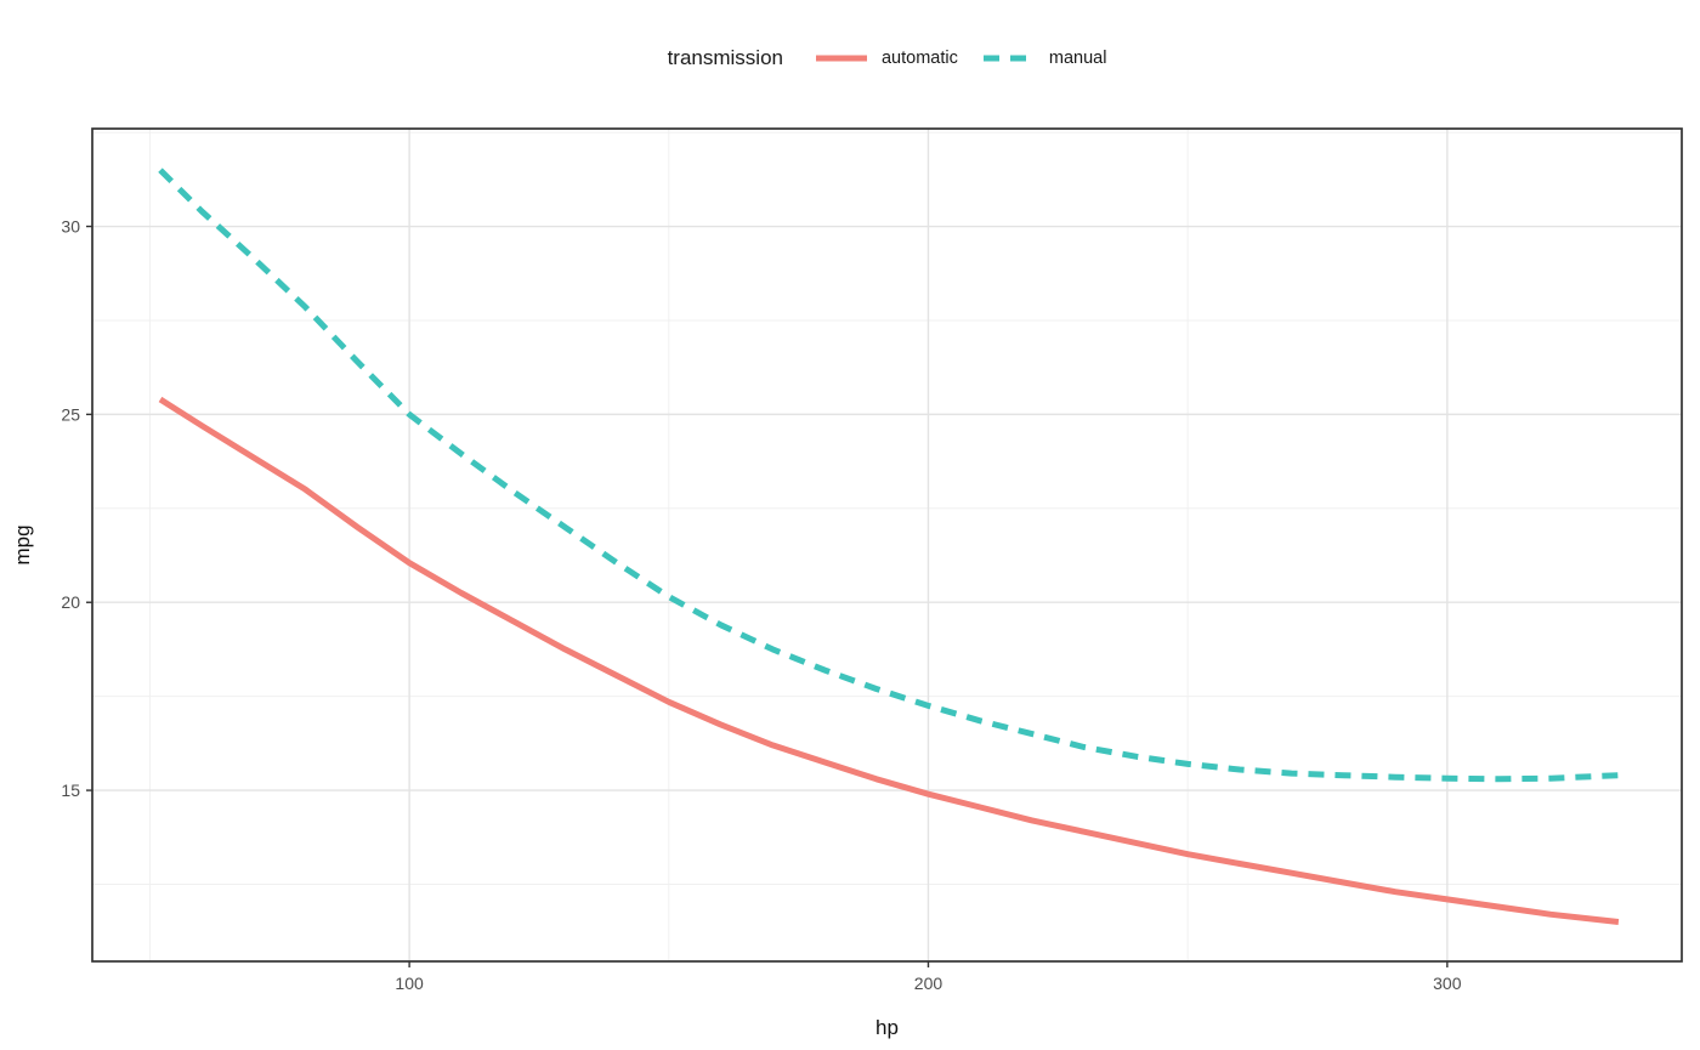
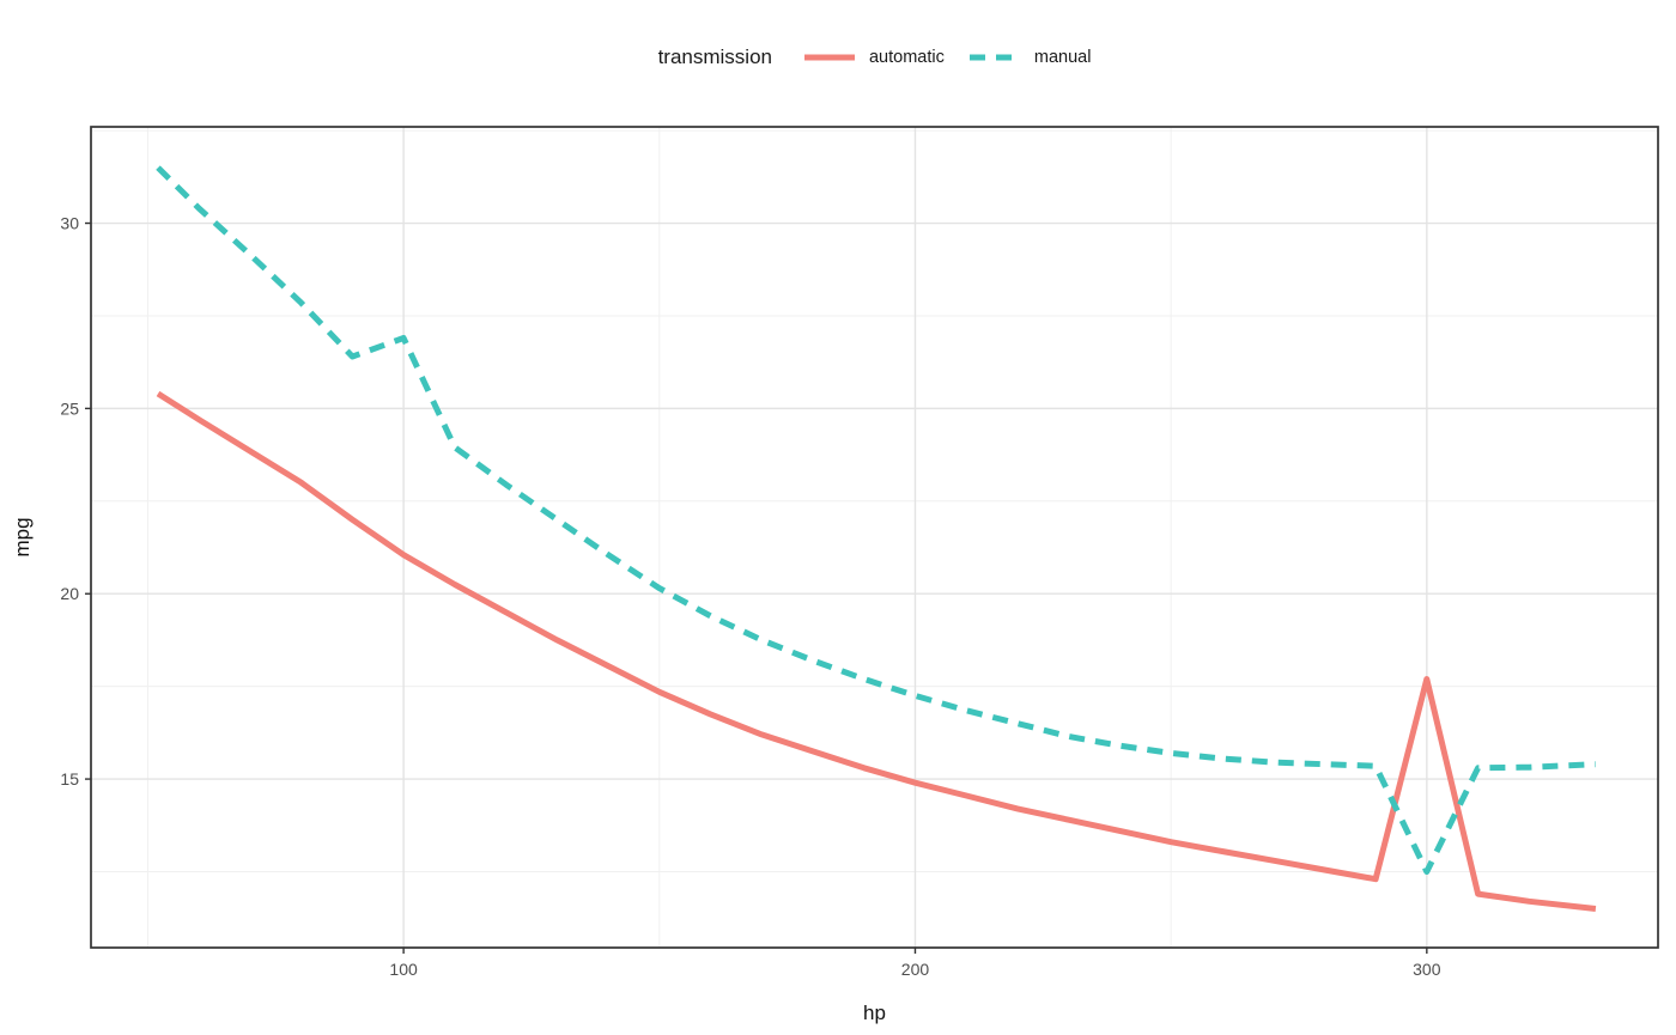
manual/100: 25.0 -> 26.9
automatic/300: 12.1 -> 17.7
manual/300: 15.3 -> 12.5
